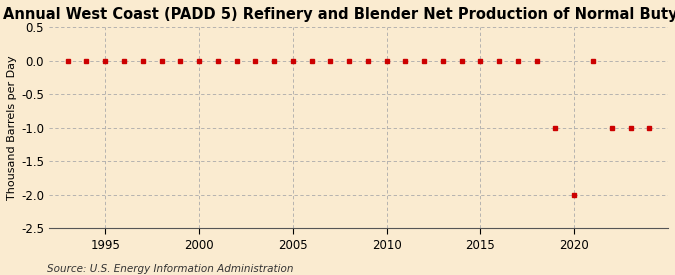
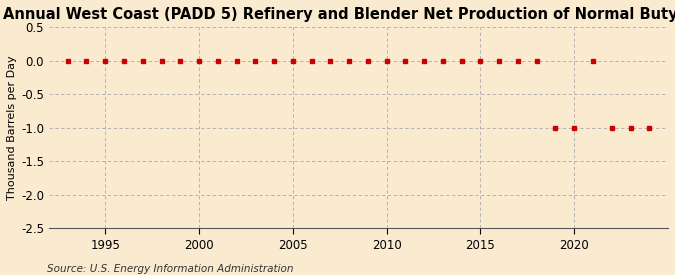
2020: -2 -> -1
